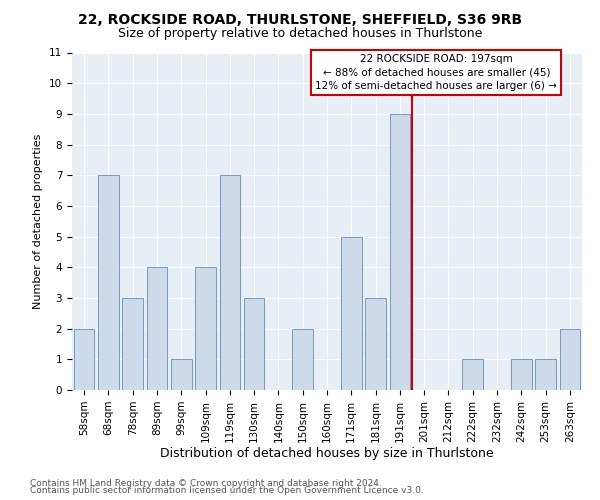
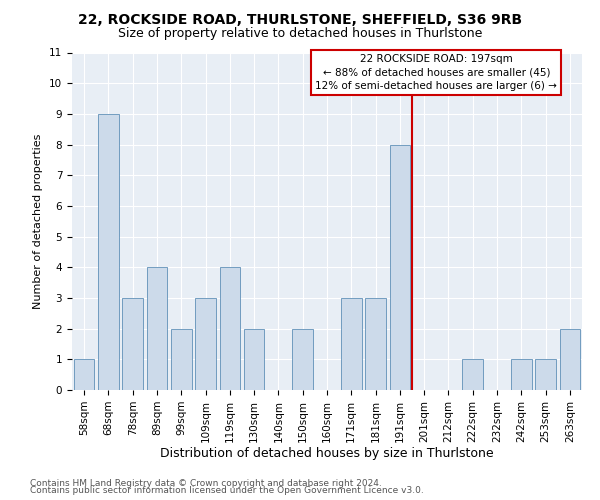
58sqm: 2 -> 1
68sqm: 7 -> 9
99sqm: 1 -> 2
109sqm: 4 -> 3
119sqm: 7 -> 4
130sqm: 3 -> 2
171sqm: 5 -> 3
191sqm: 9 -> 8
